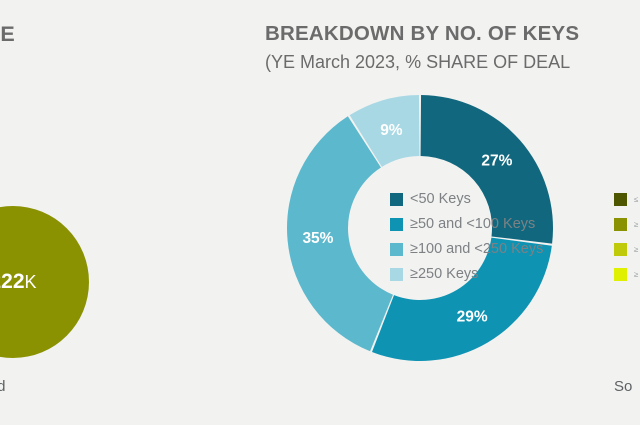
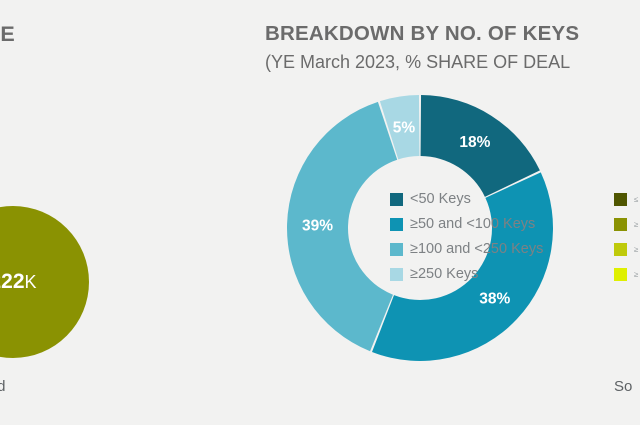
<50 Keys: 27% -> 18%
≥50 and <100 Keys: 29% -> 38%
≥100 and <250 Keys: 35% -> 39%
≥250 Keys: 9% -> 5%
